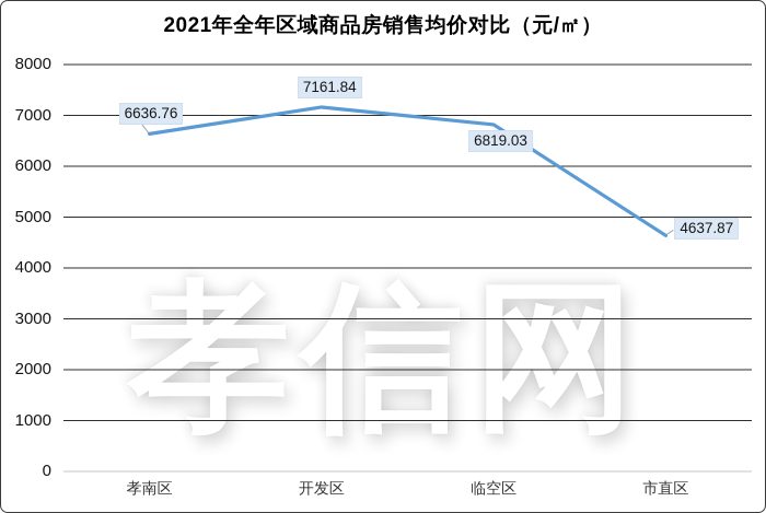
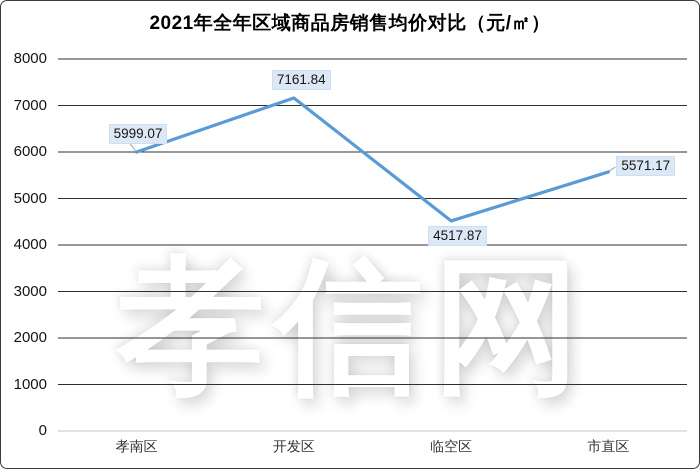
孝南区: 6636.76 -> 5999.07
临空区: 6819.03 -> 4517.87
市直区: 4637.87 -> 5571.17
